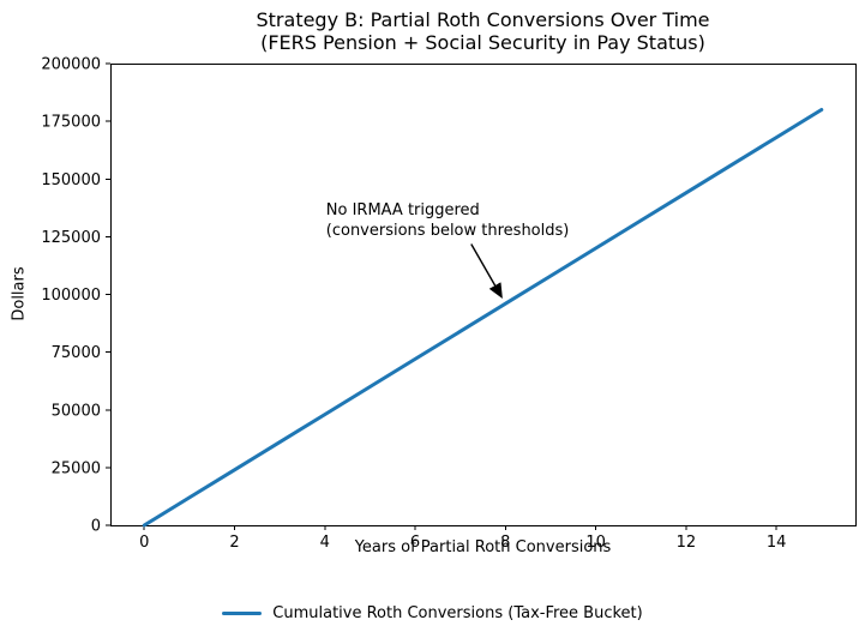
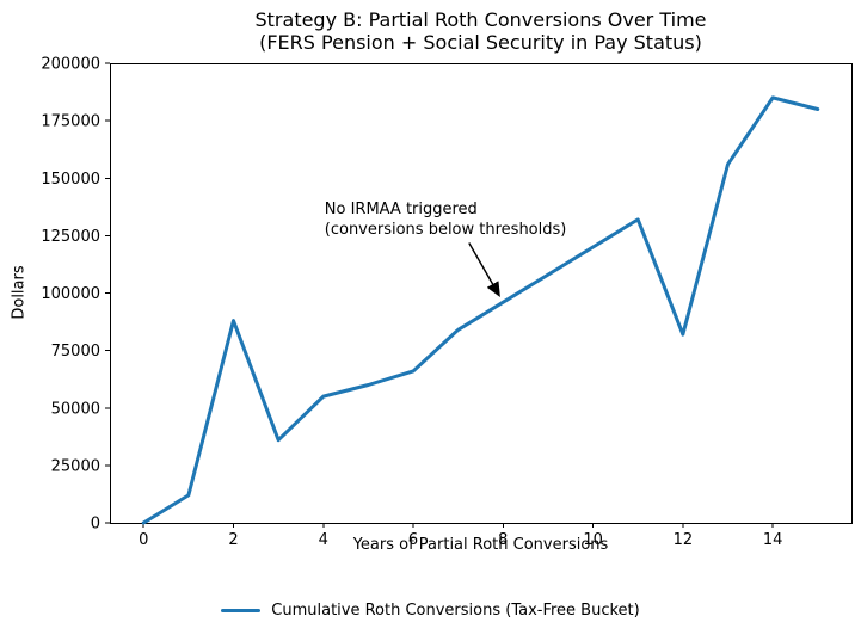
2: 24000 -> 88000
4: 48000 -> 55000
6: 72000 -> 66000
12: 144000 -> 82000
14: 168000 -> 185000
